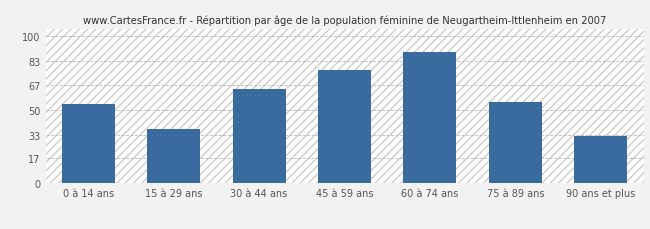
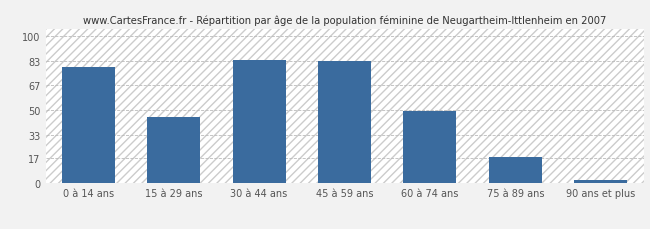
0 à 14 ans: 54 -> 79
15 à 29 ans: 37 -> 45
30 à 44 ans: 64 -> 84
45 à 59 ans: 77 -> 83
60 à 74 ans: 89 -> 49
75 à 89 ans: 55 -> 18
90 ans et plus: 32 -> 2
